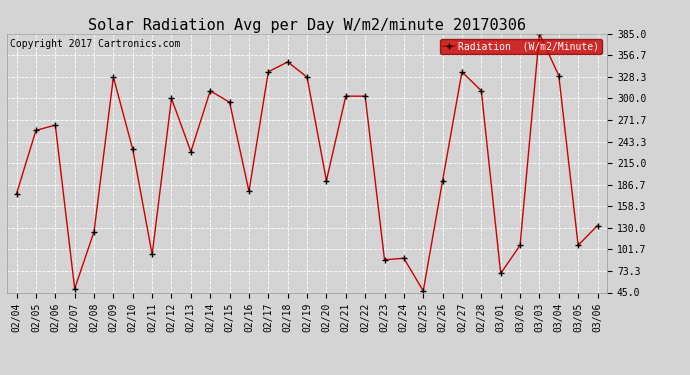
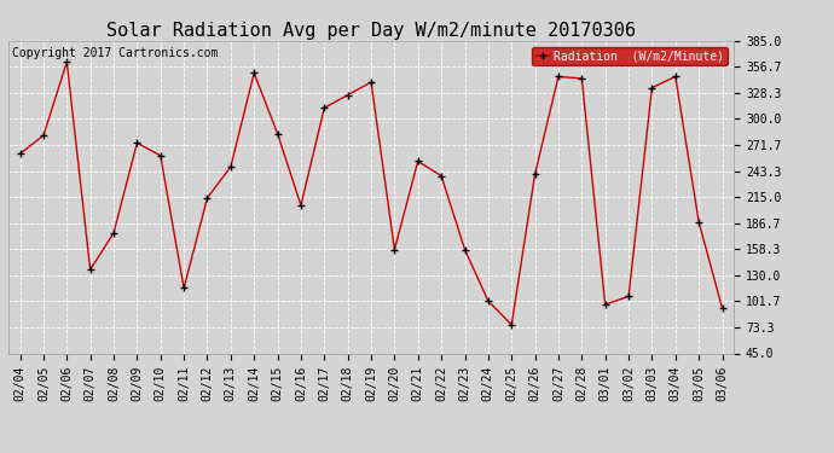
02/04: 175 -> 262
02/05: 258 -> 282
02/06: 265 -> 362
02/07: 50 -> 136
02/08: 125 -> 176
02/09: 328 -> 274
02/10: 233 -> 260
02/11: 95 -> 116
02/12: 300 -> 214
02/13: 230 -> 248
02/14: 310 -> 350
02/15: 295 -> 284
02/16: 178 -> 206
02/17: 335 -> 312
02/18: 348 -> 326
02/19: 328 -> 340
02/20: 192 -> 158
02/21: 303 -> 254
02/22: 303 -> 238
02/23: 88 -> 158
02/24: 90 -> 102
02/25: 47 -> 76
02/26: 192 -> 240
02/27: 335 -> 346
02/28: 310 -> 344
03/01: 70 -> 98
03/03: 385 -> 334
03/04: 330 -> 346
03/05: 107 -> 188
03/06: 133 -> 94
